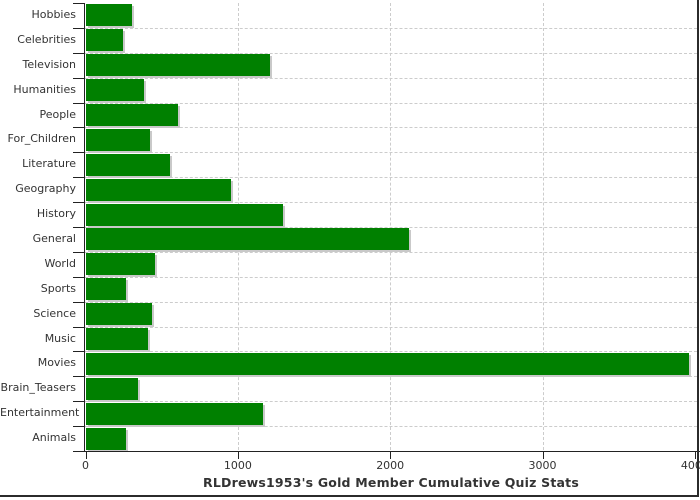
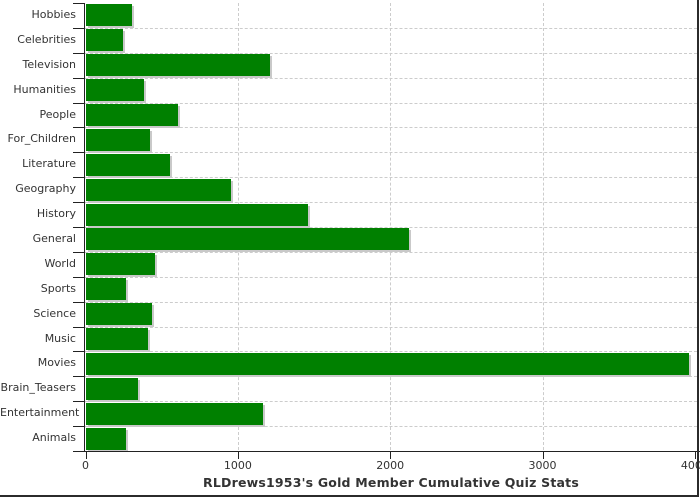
History: 1290 -> 1460
